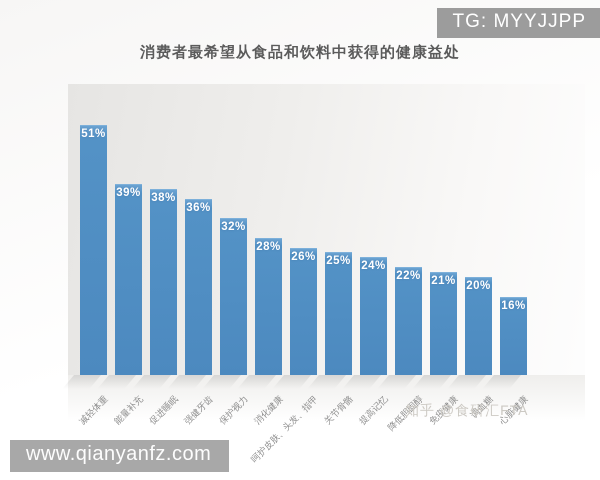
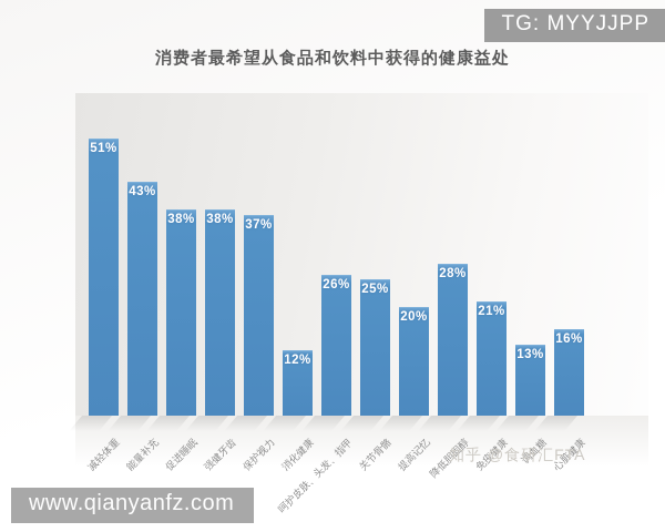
能量补充: 39% -> 43%
强健牙齿: 36% -> 38%
保护视力: 32% -> 37%
消化健康: 28% -> 12%
提高记忆: 24% -> 20%
降低胆固醇: 22% -> 28%
调血糖: 20% -> 13%
